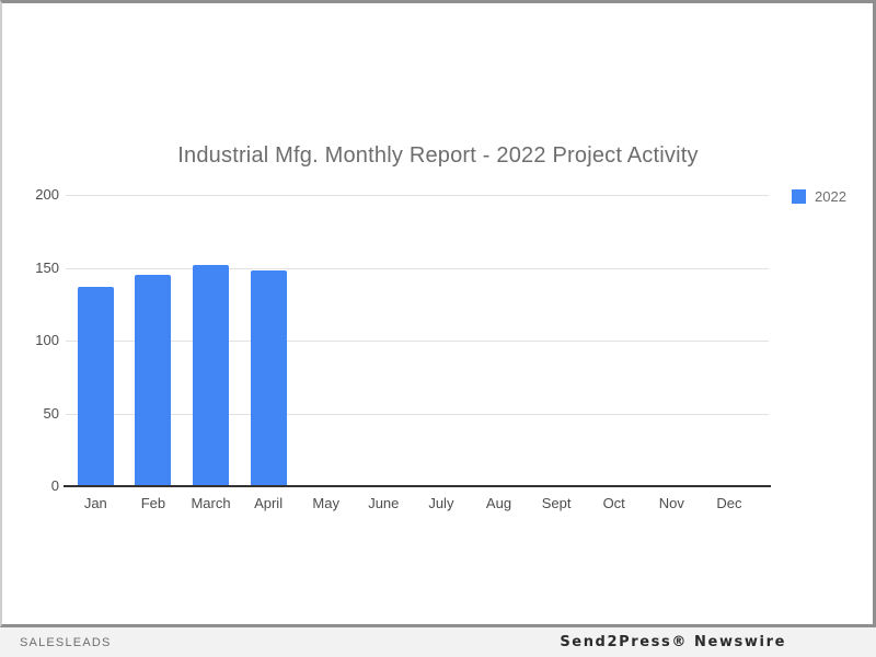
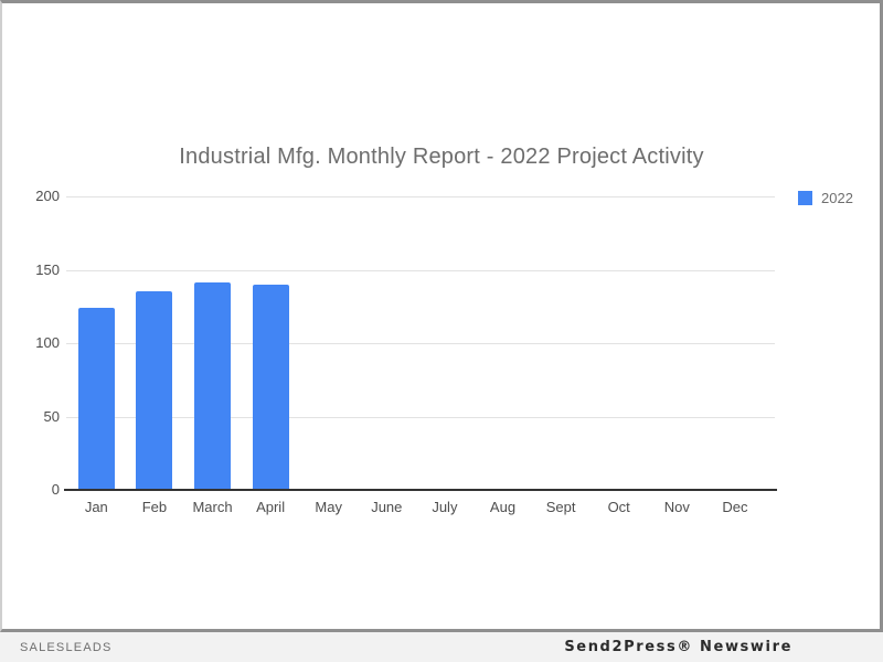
Jan: 137 -> 124
Feb: 145 -> 135
March: 152 -> 141
April: 148 -> 140
